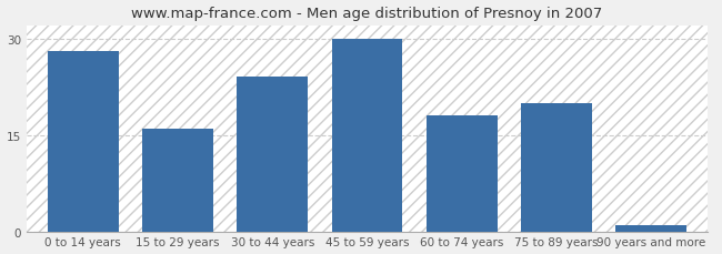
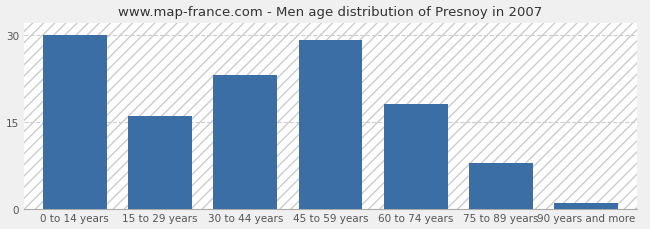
0 to 14 years: 28 -> 30
30 to 44 years: 24 -> 23
45 to 59 years: 30 -> 29
75 to 89 years: 20 -> 8
